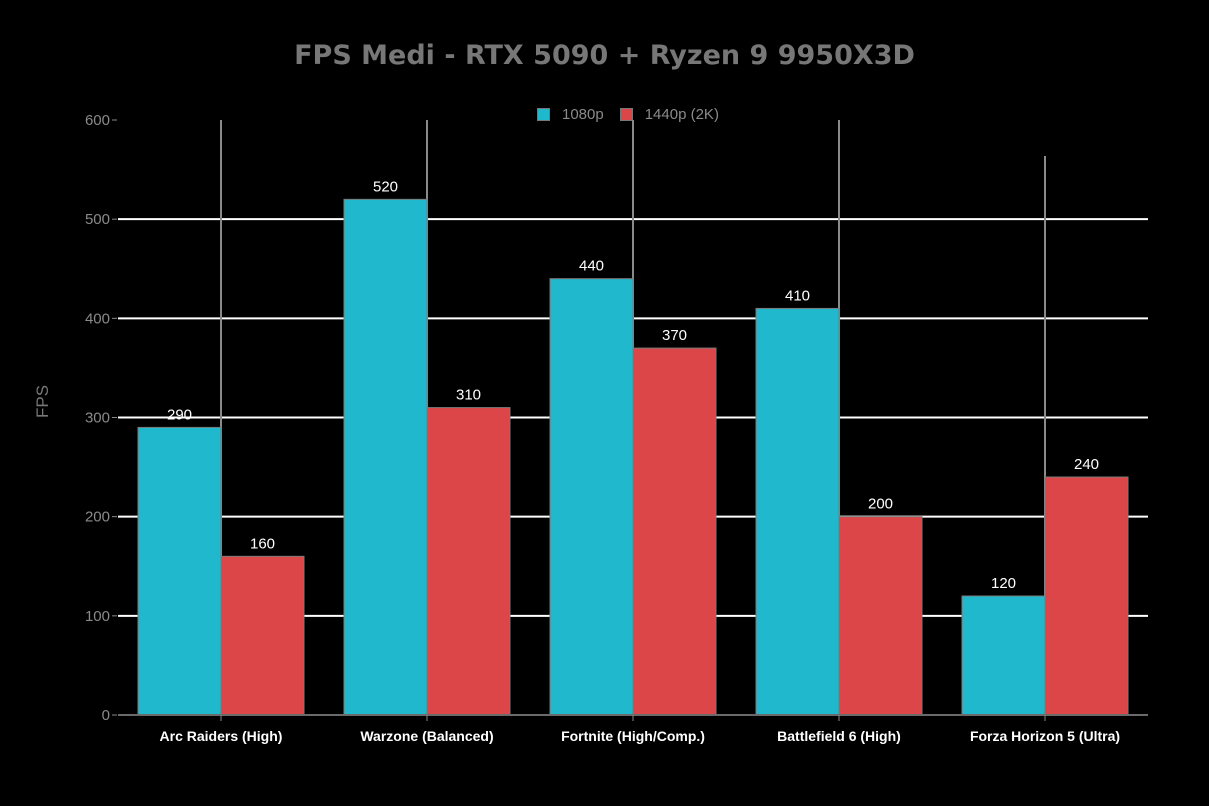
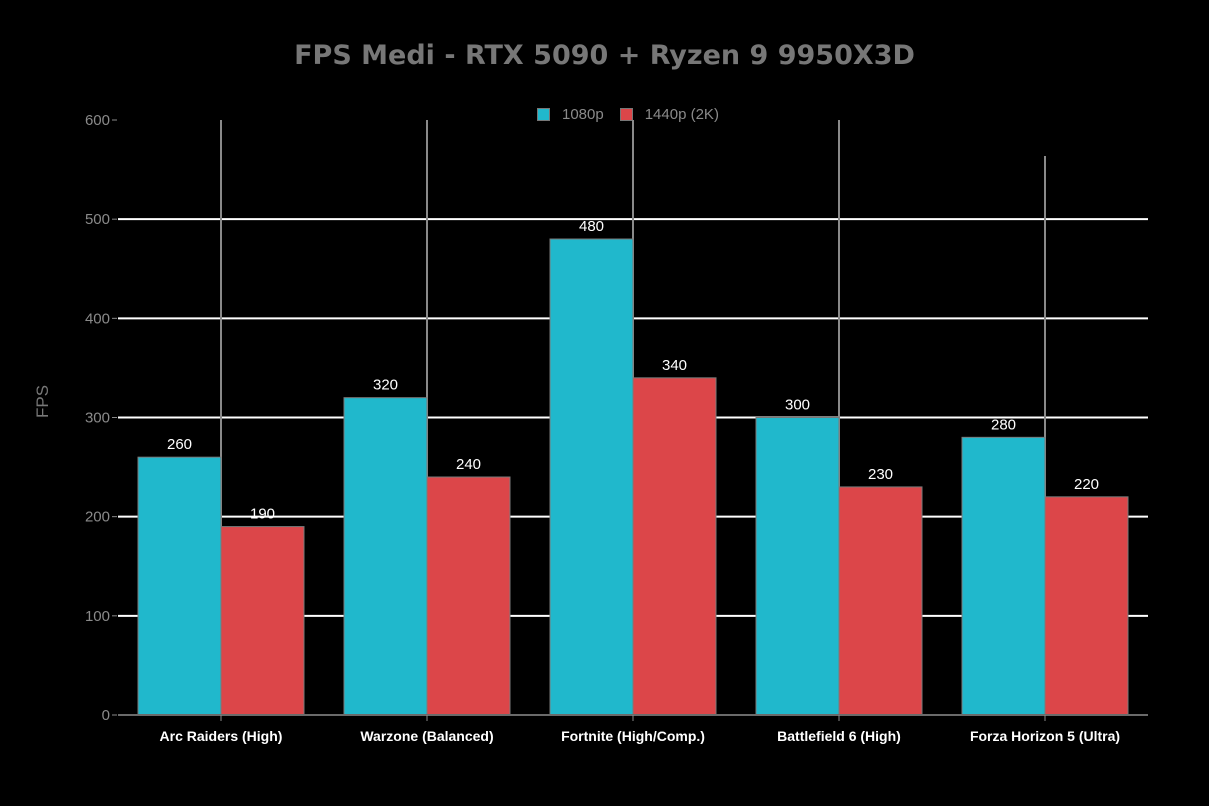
1080p/Arc Raiders (High): 290 -> 260
1440p (2K)/Arc Raiders (High): 160 -> 190
1080p/Warzone (Balanced): 520 -> 320
1440p (2K)/Warzone (Balanced): 310 -> 240
1080p/Fortnite (High/Comp.): 440 -> 480
1440p (2K)/Fortnite (High/Comp.): 370 -> 340
1080p/Battlefield 6 (High): 410 -> 300
1440p (2K)/Battlefield 6 (High): 200 -> 230
1080p/Forza Horizon 5 (Ultra): 120 -> 280
1440p (2K)/Forza Horizon 5 (Ultra): 240 -> 220
